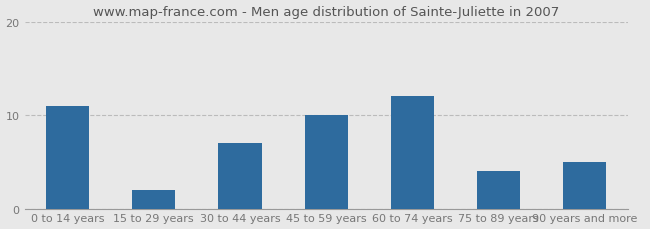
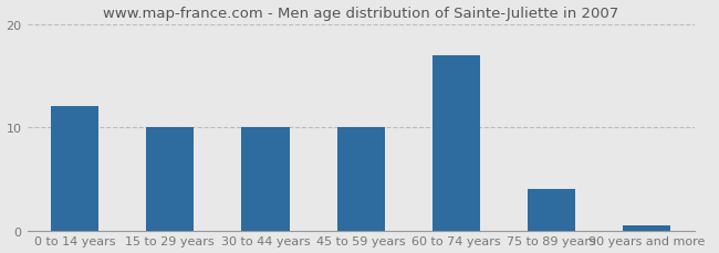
0 to 14 years: 11.0 -> 12.0
15 to 29 years: 2.0 -> 10.0
30 to 44 years: 7.0 -> 10.0
60 to 74 years: 12.0 -> 17.0
90 years and more: 5.0 -> 0.5
